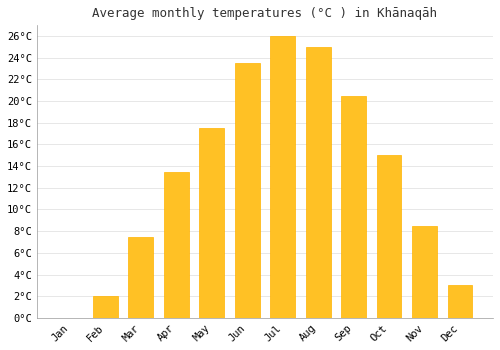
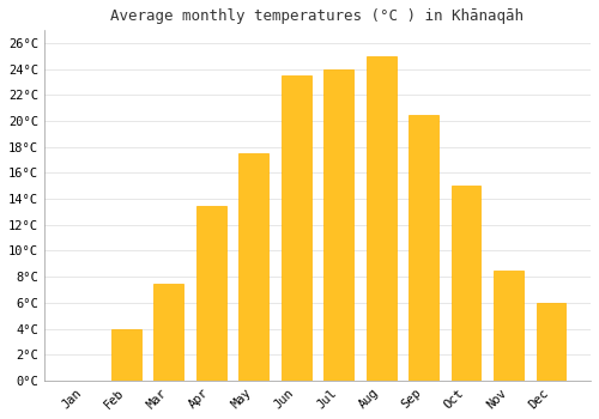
Feb: 2.0°C -> 4.0°C
Jul: 26.0°C -> 24.0°C
Dec: 3.0°C -> 6.0°C
